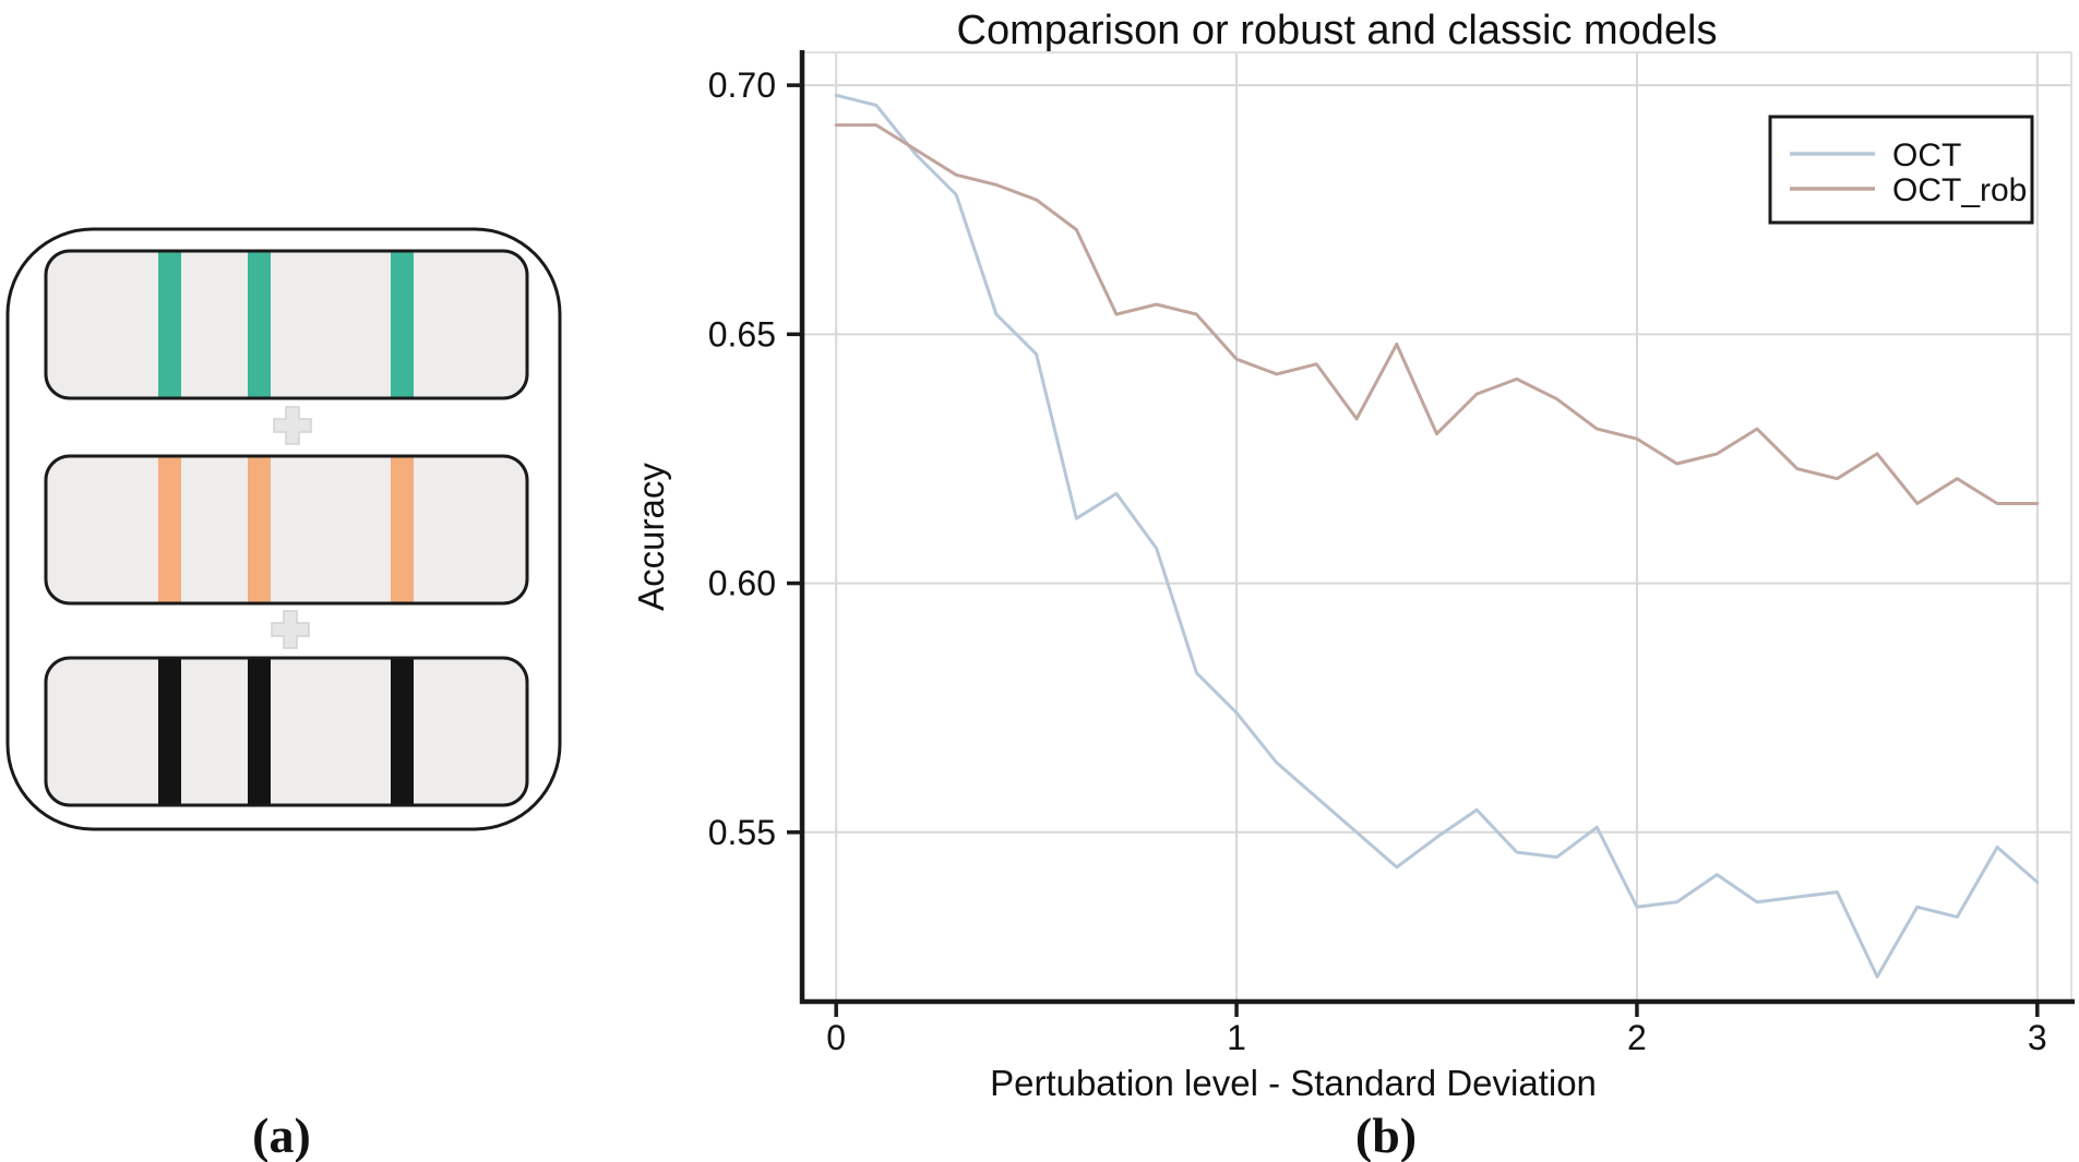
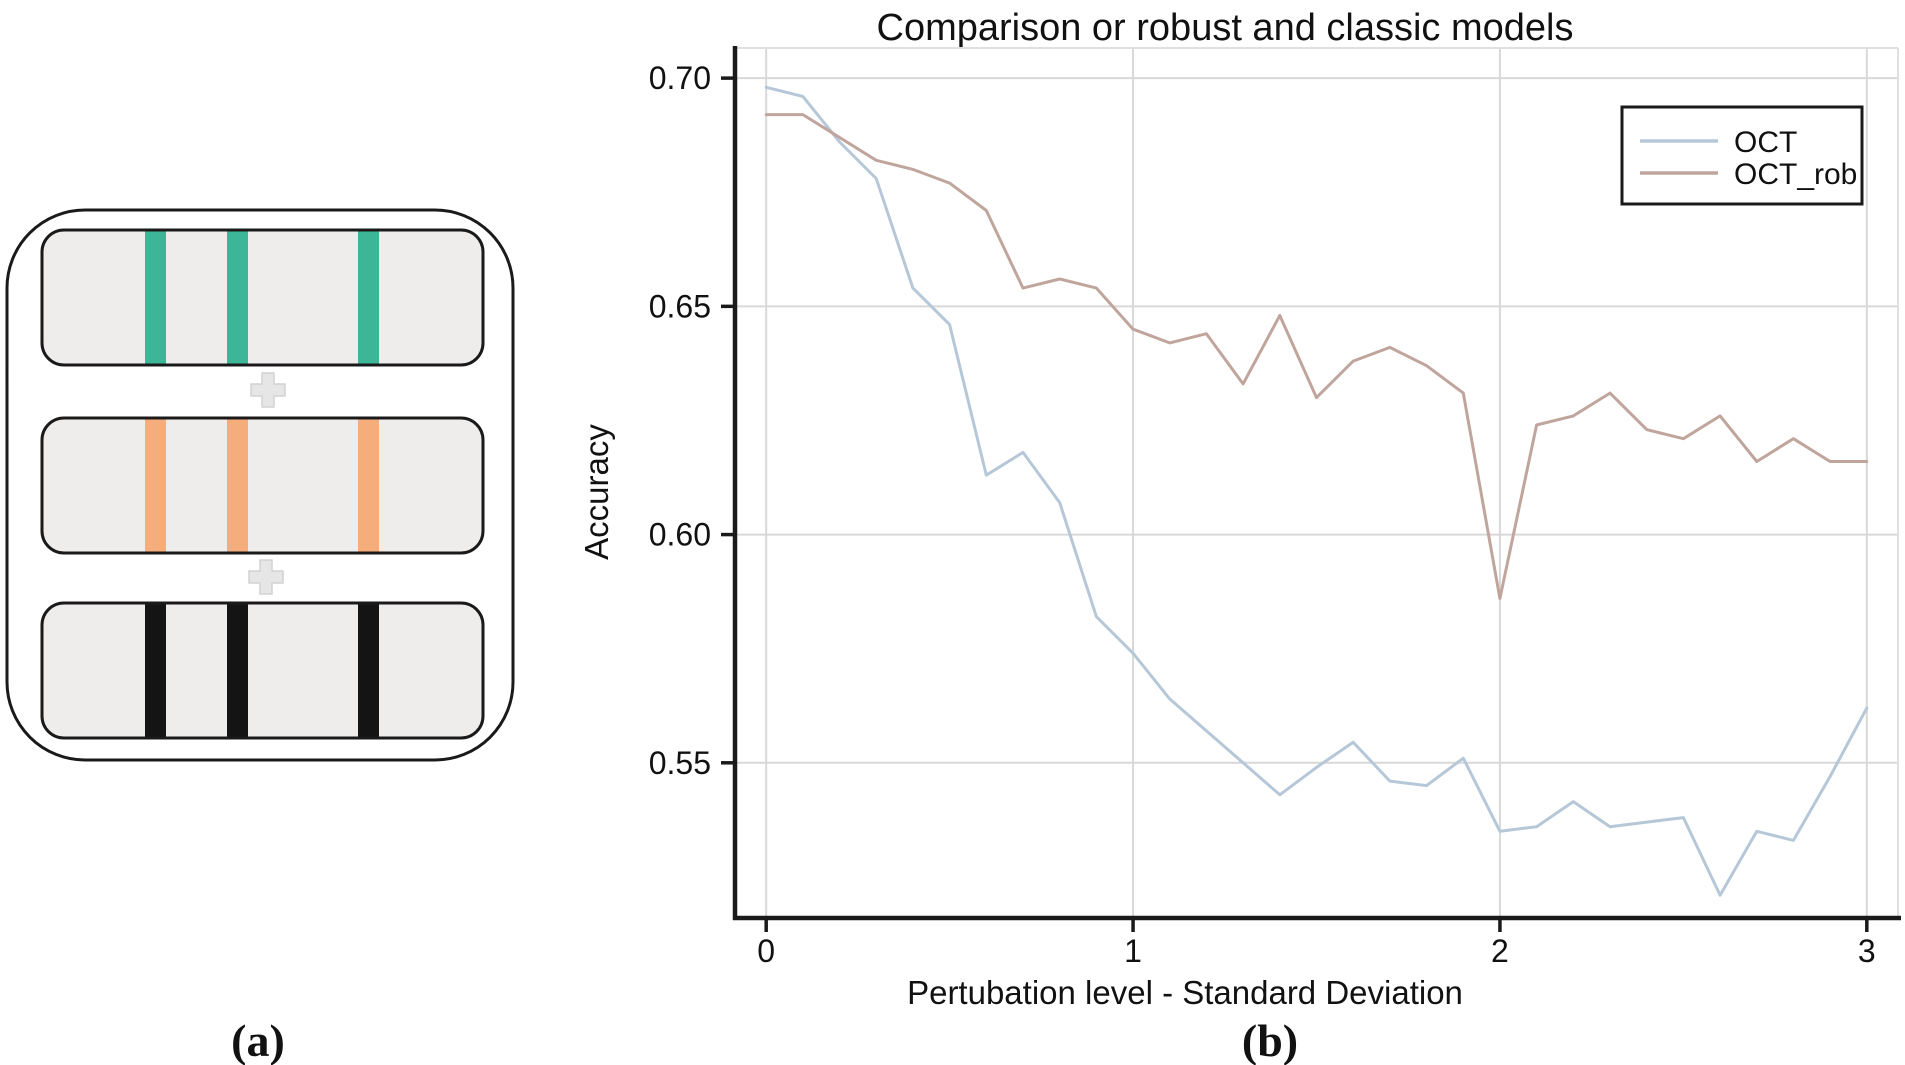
OCT_rob/2: 0.629 -> 0.586
OCT/3: 0.540 -> 0.562
